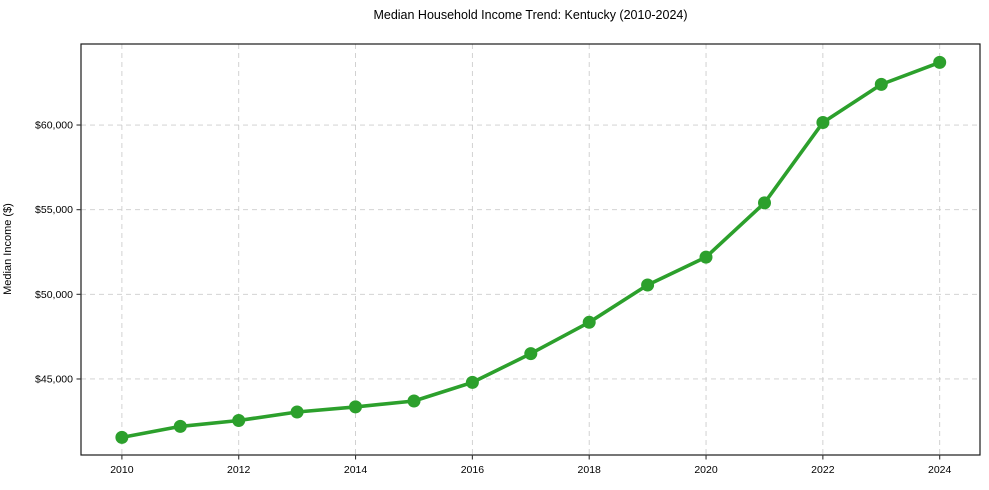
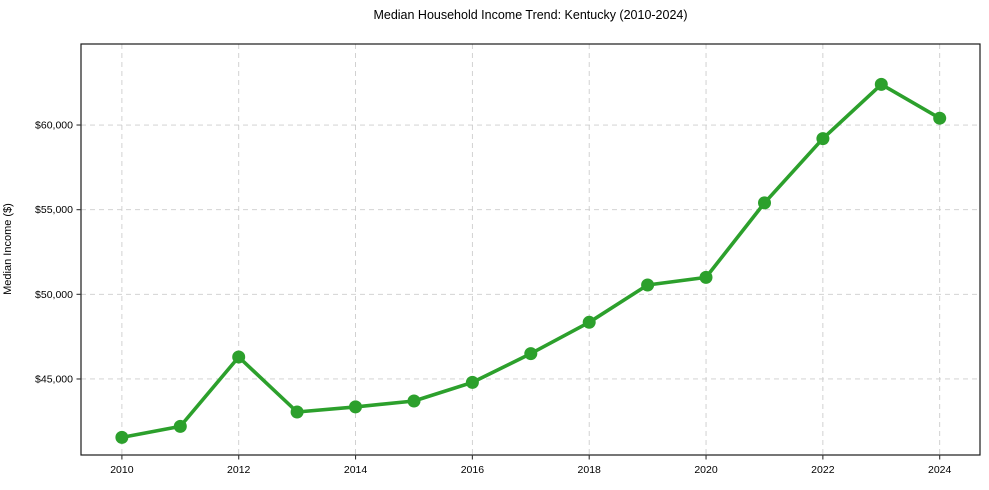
2012: $42600 -> $46300
2020: $52200 -> $51000
2022: $60200 -> $59200
2024: $63700 -> $60400
